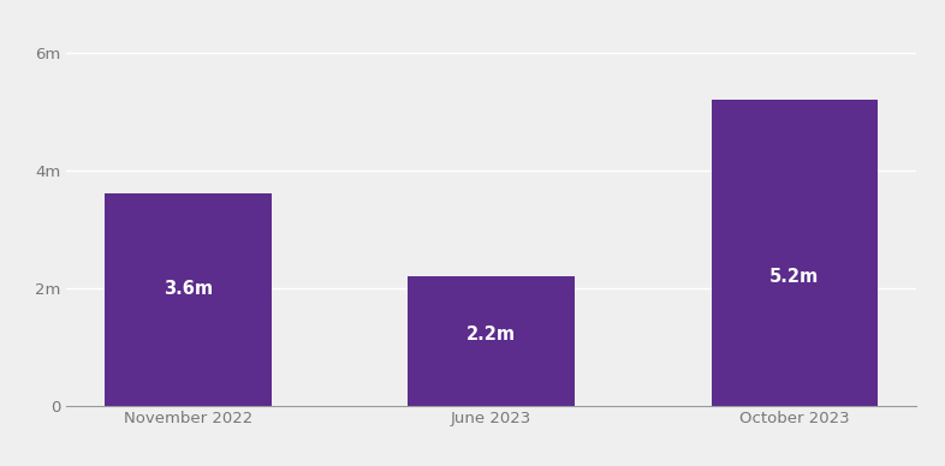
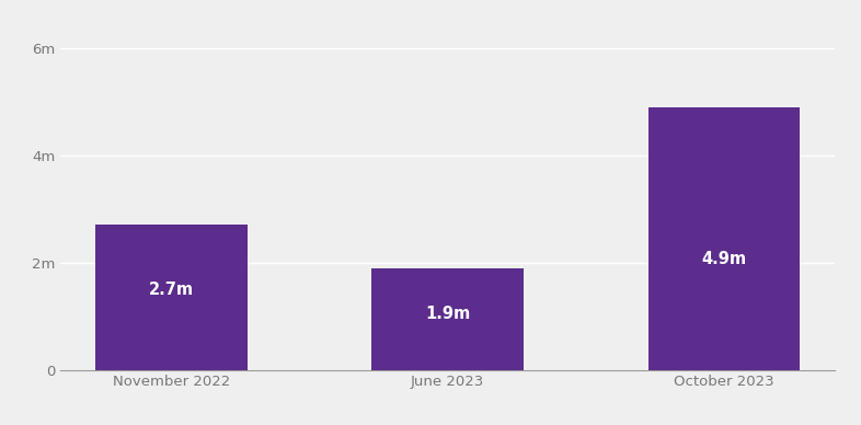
November 2022: 3.6m -> 2.7m
June 2023: 2.2m -> 1.9m
October 2023: 5.2m -> 4.9m
